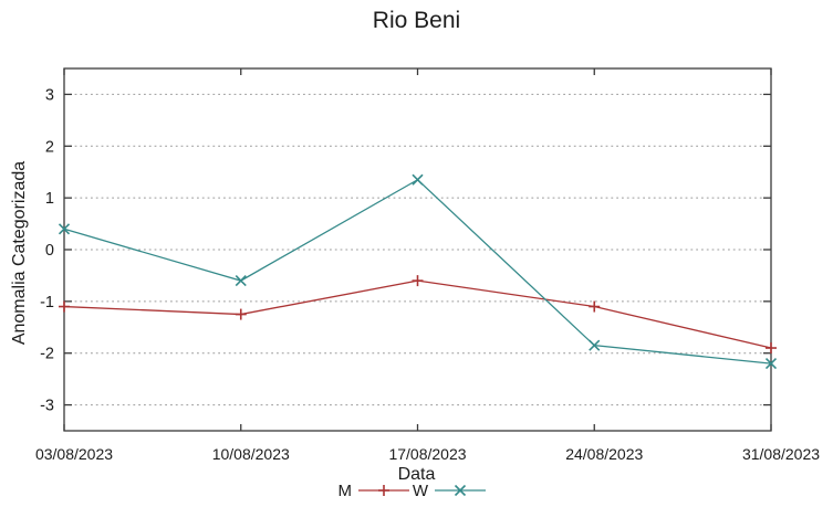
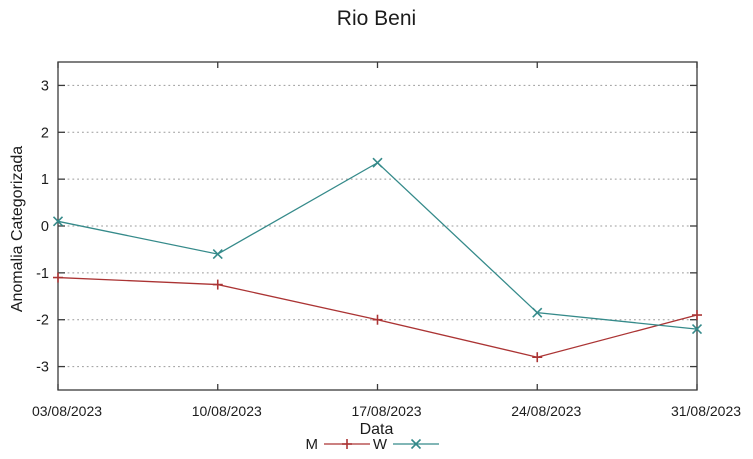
W/03/08/2023: 0.4 -> 0.1
M/17/08/2023: -0.6 -> -2.0
M/24/08/2023: -1.1 -> -2.8
